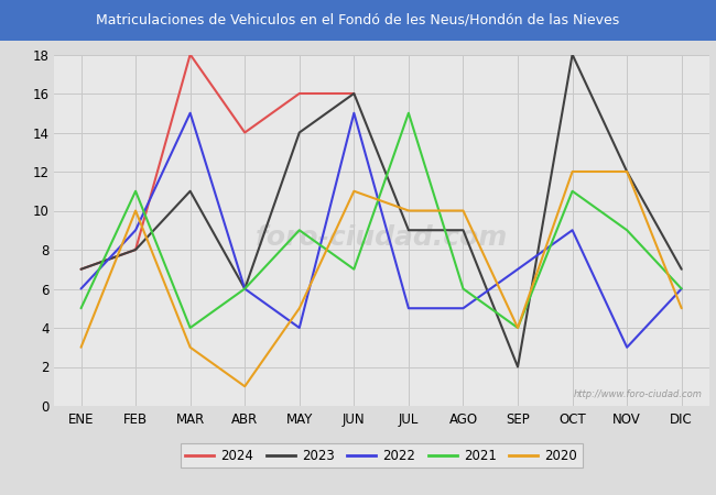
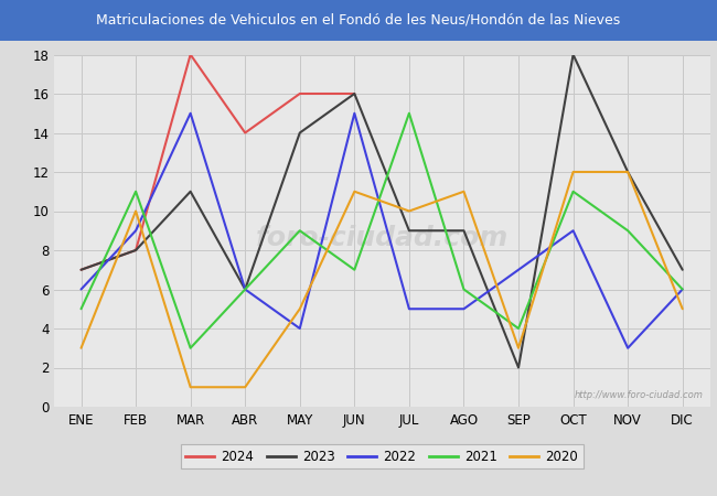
2021/MAR: 4 -> 3
2020/MAR: 3 -> 1
2020/AGO: 10 -> 11
2020/SEP: 4 -> 3
